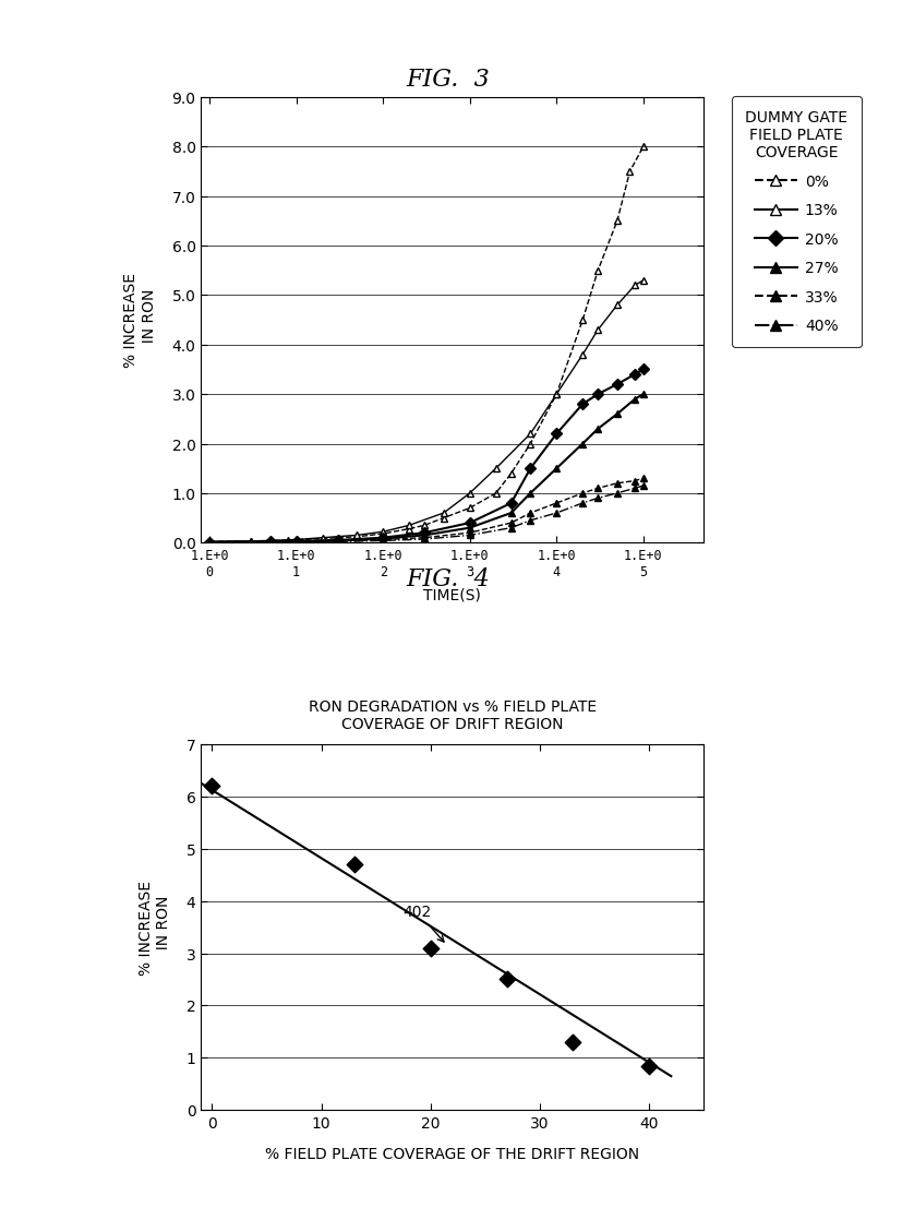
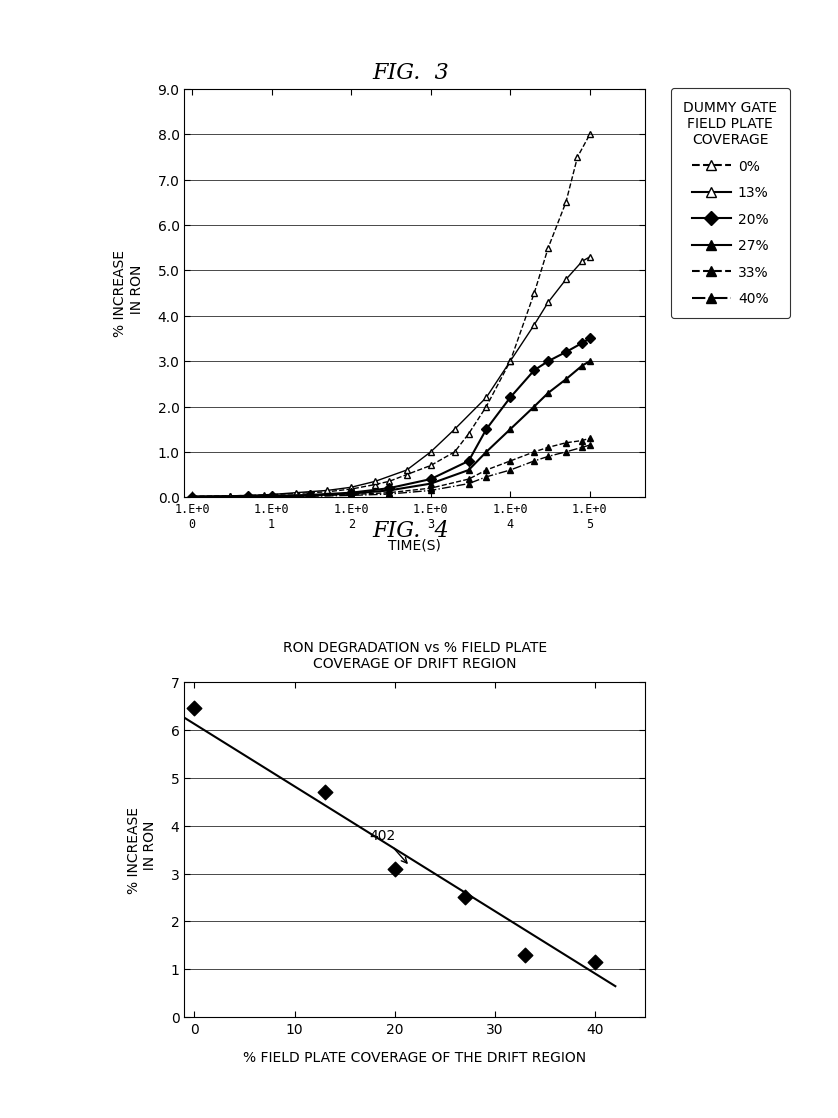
RON DEGRADATION vs % FIELD PLATE COVERAGE OF DRIFT REGION/0: 6.20 -> 6.45
RON DEGRADATION vs % FIELD PLATE COVERAGE OF DRIFT REGION/40: 0.85 -> 1.15
